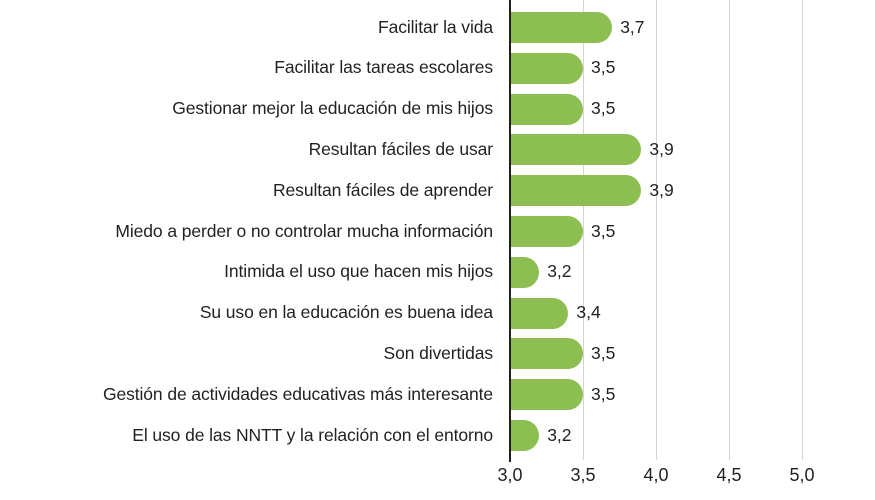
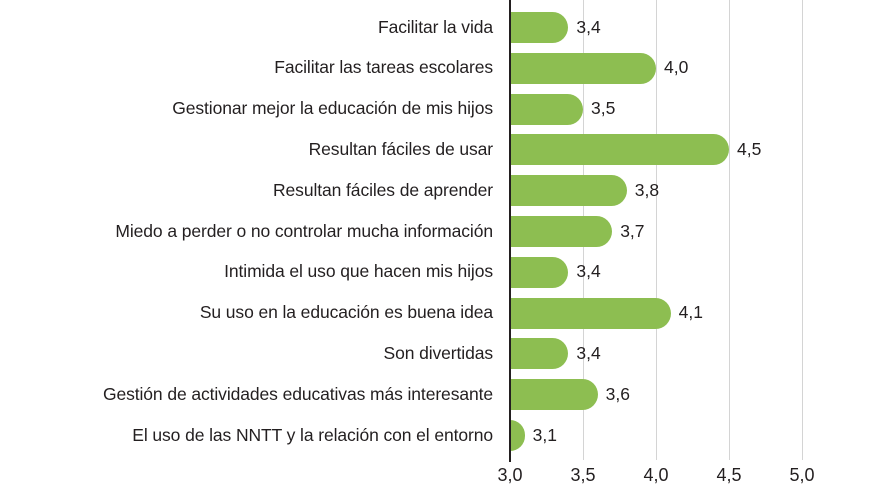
Facilitar la vida: 3,7 -> 3,4
Facilitar las tareas escolares: 3,5 -> 4,0
Resultan fáciles de usar: 3,9 -> 4,5
Resultan fáciles de aprender: 3,9 -> 3,8
Miedo a perder o no controlar mucha información: 3,5 -> 3,7
Intimida el uso que hacen mis hijos: 3,2 -> 3,4
Su uso en la educación es buena idea: 3,4 -> 4,1
Son divertidas: 3,5 -> 3,4
Gestión de actividades educativas más interesante: 3,5 -> 3,6
El uso de las NNTT y la relación con el entorno: 3,2 -> 3,1
